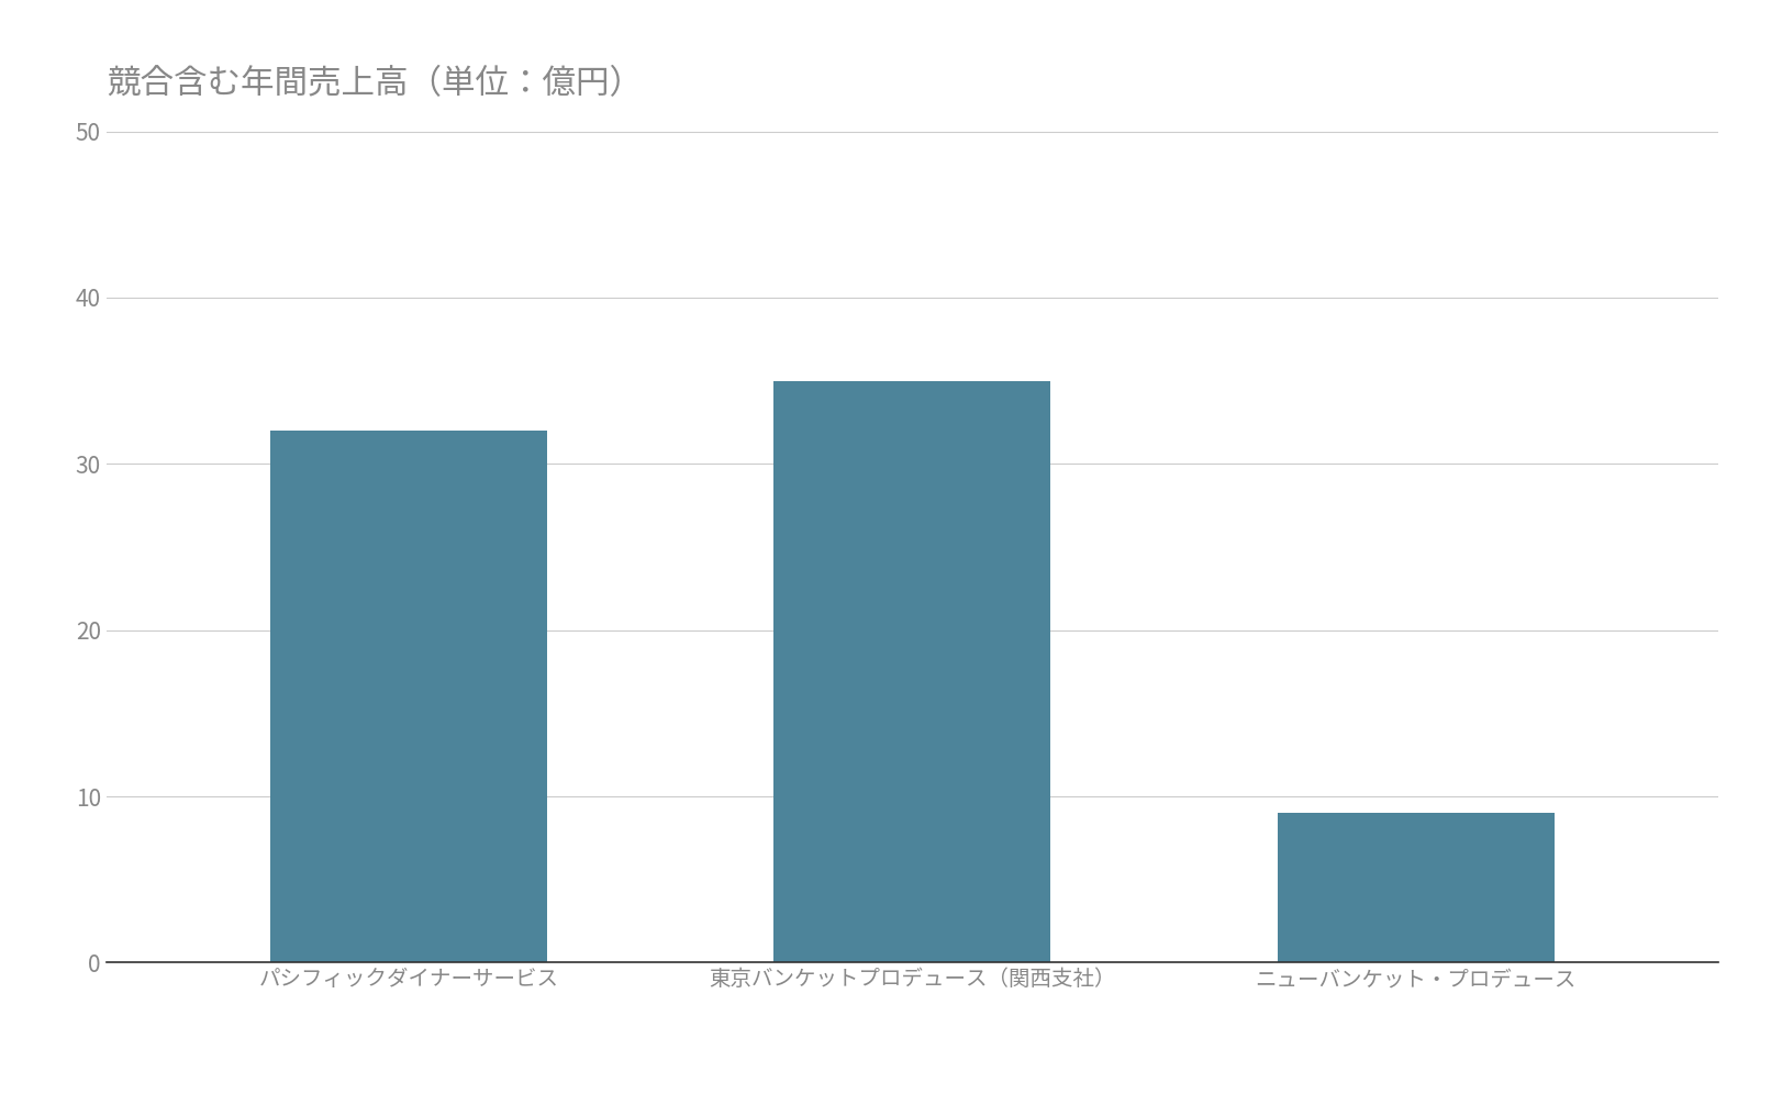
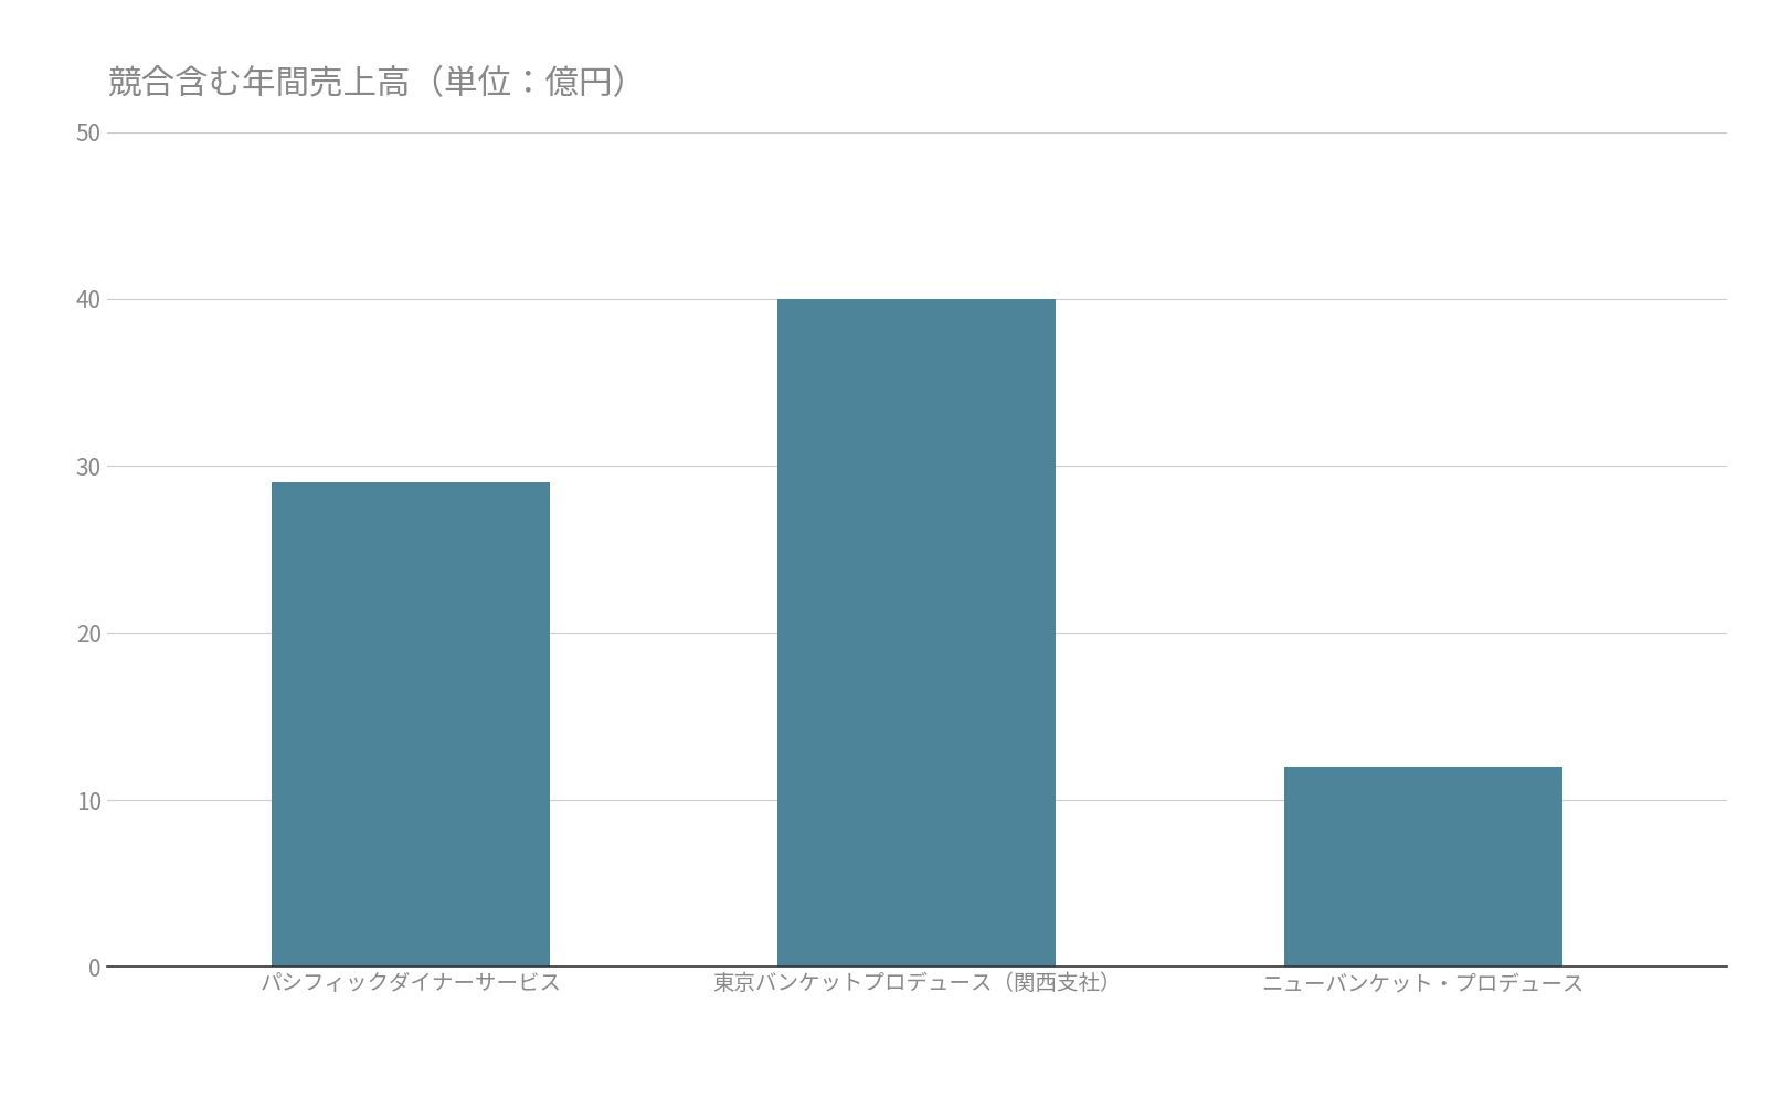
パシフィックダイナーサービス: 32 -> 29
東京バンケットプロデュース（関西支社）: 35 -> 40
ニューバンケット・プロデュース: 9 -> 12
